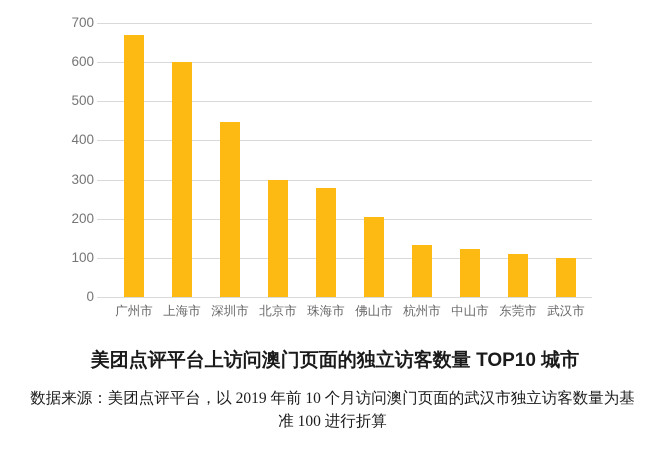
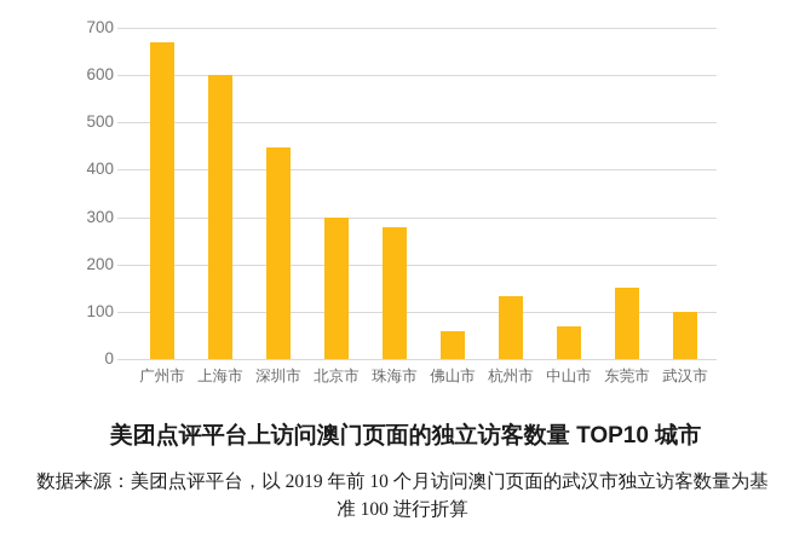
佛山市: 200 -> 60
中山市: 120 -> 70
东莞市: 110 -> 150
